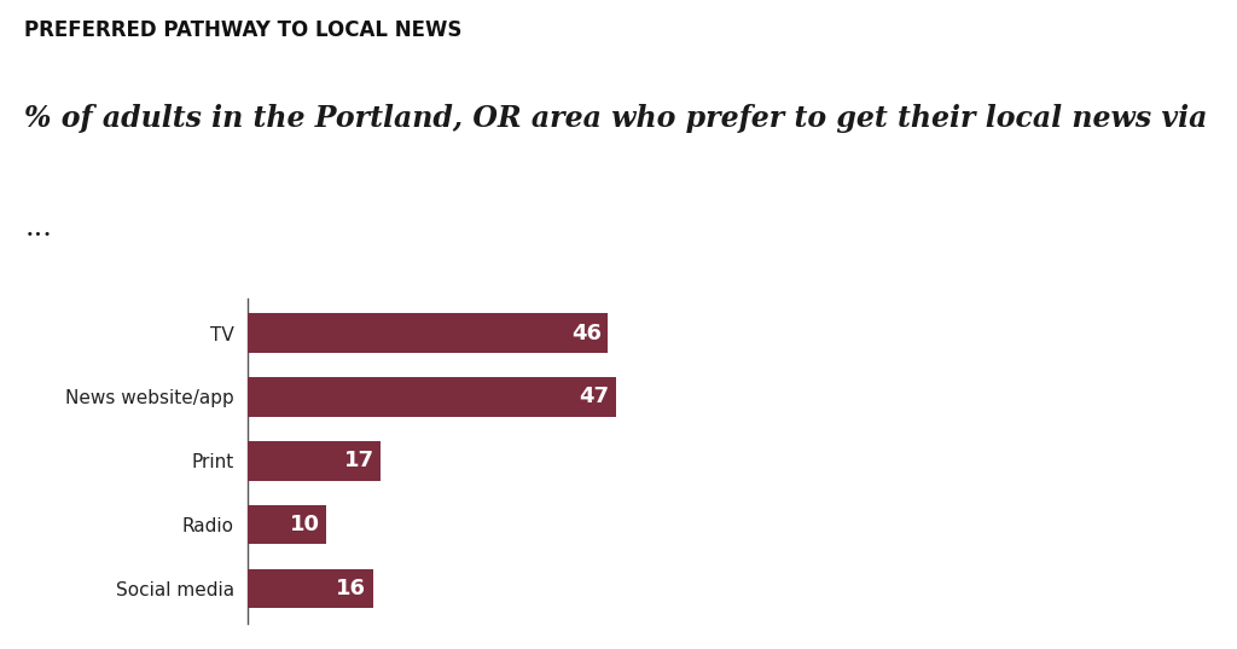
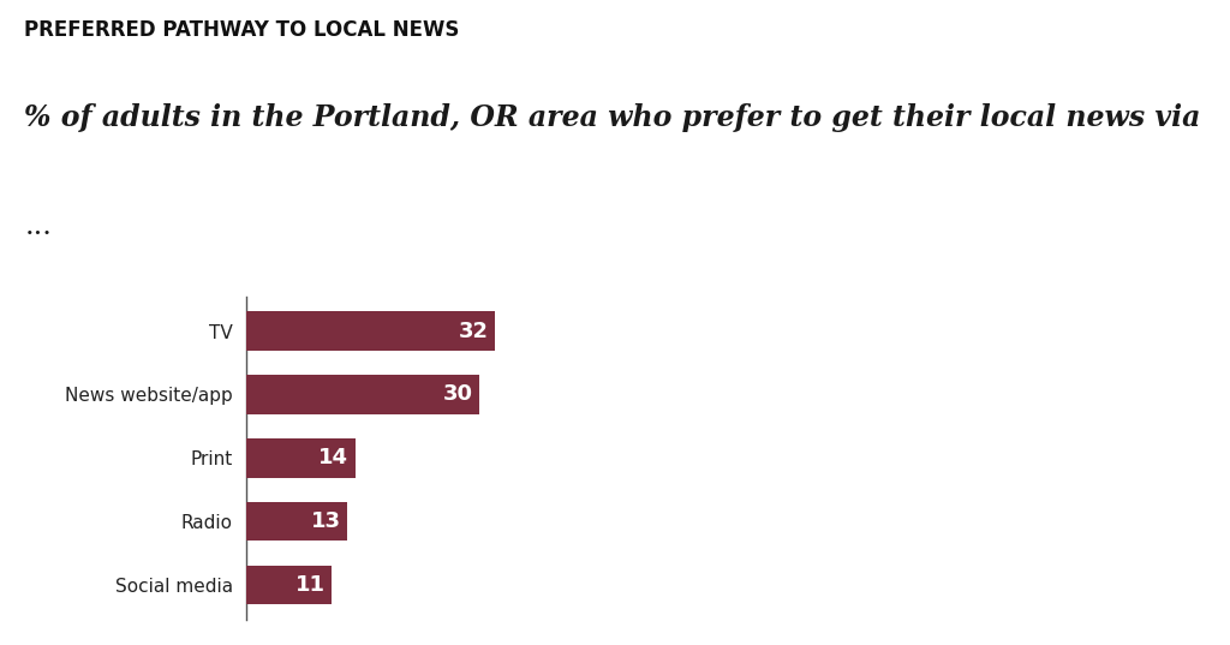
TV: 46 -> 32
News website/app: 47 -> 30
Print: 17 -> 14
Radio: 10 -> 13
Social media: 16 -> 11
